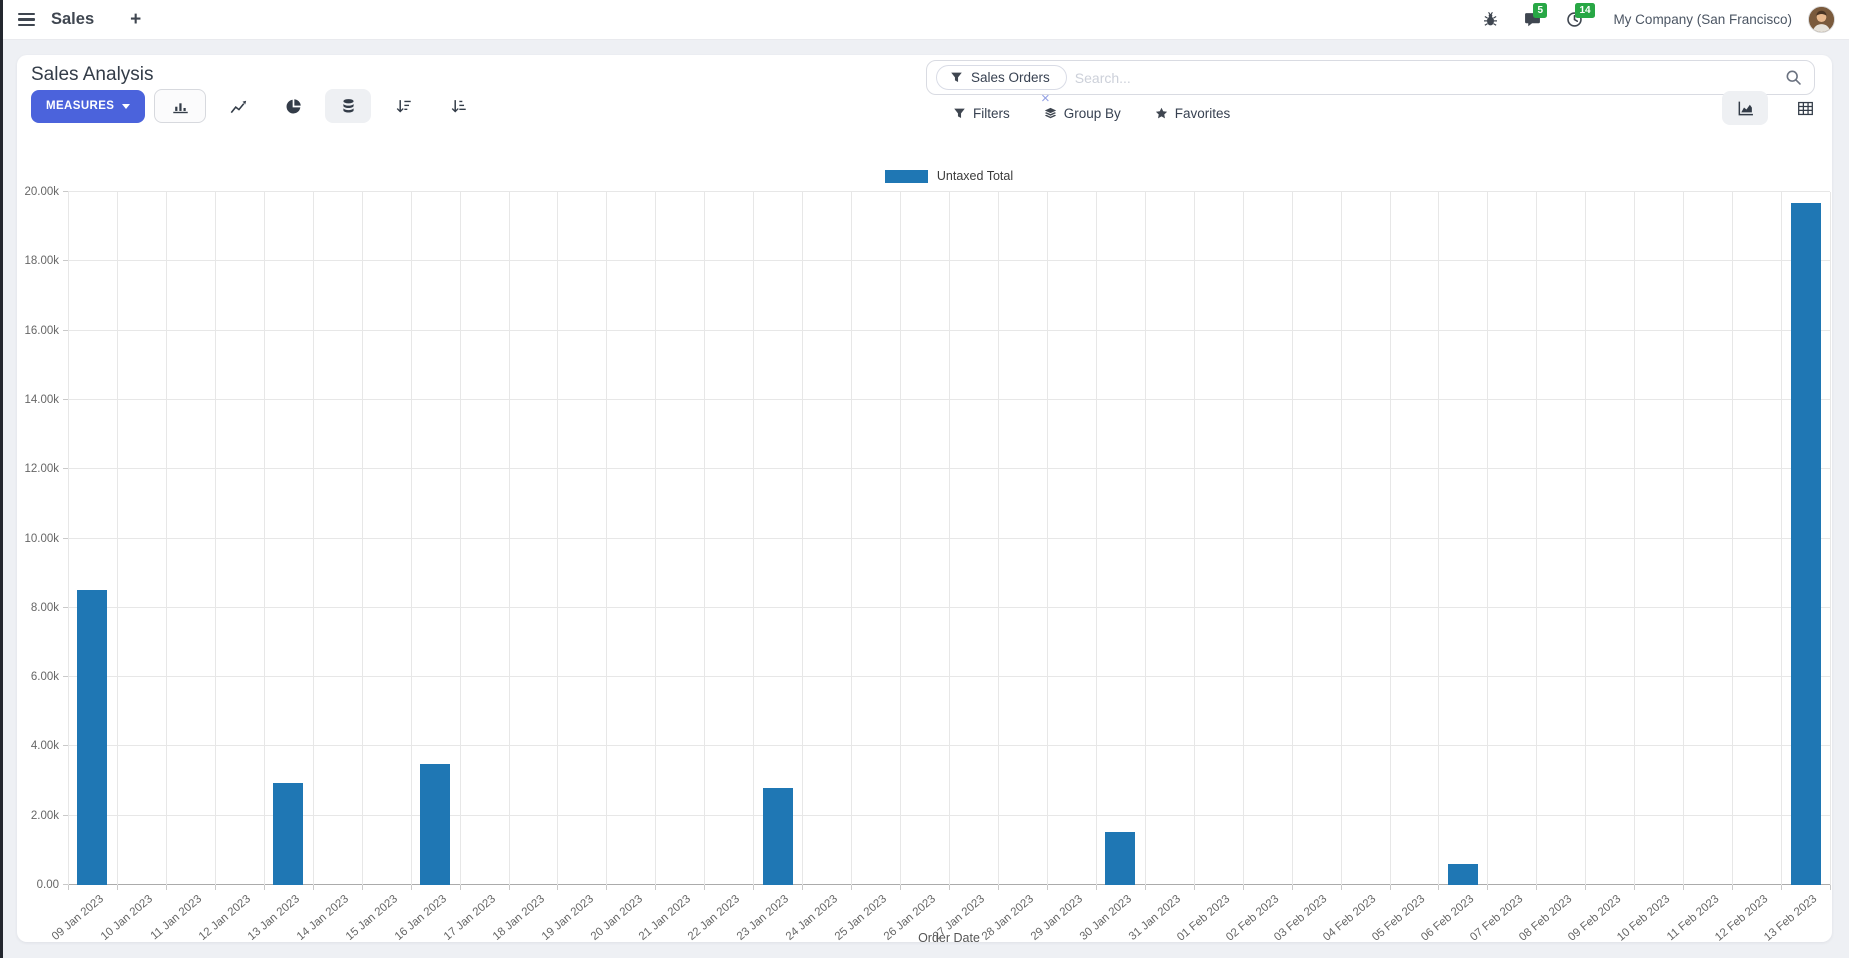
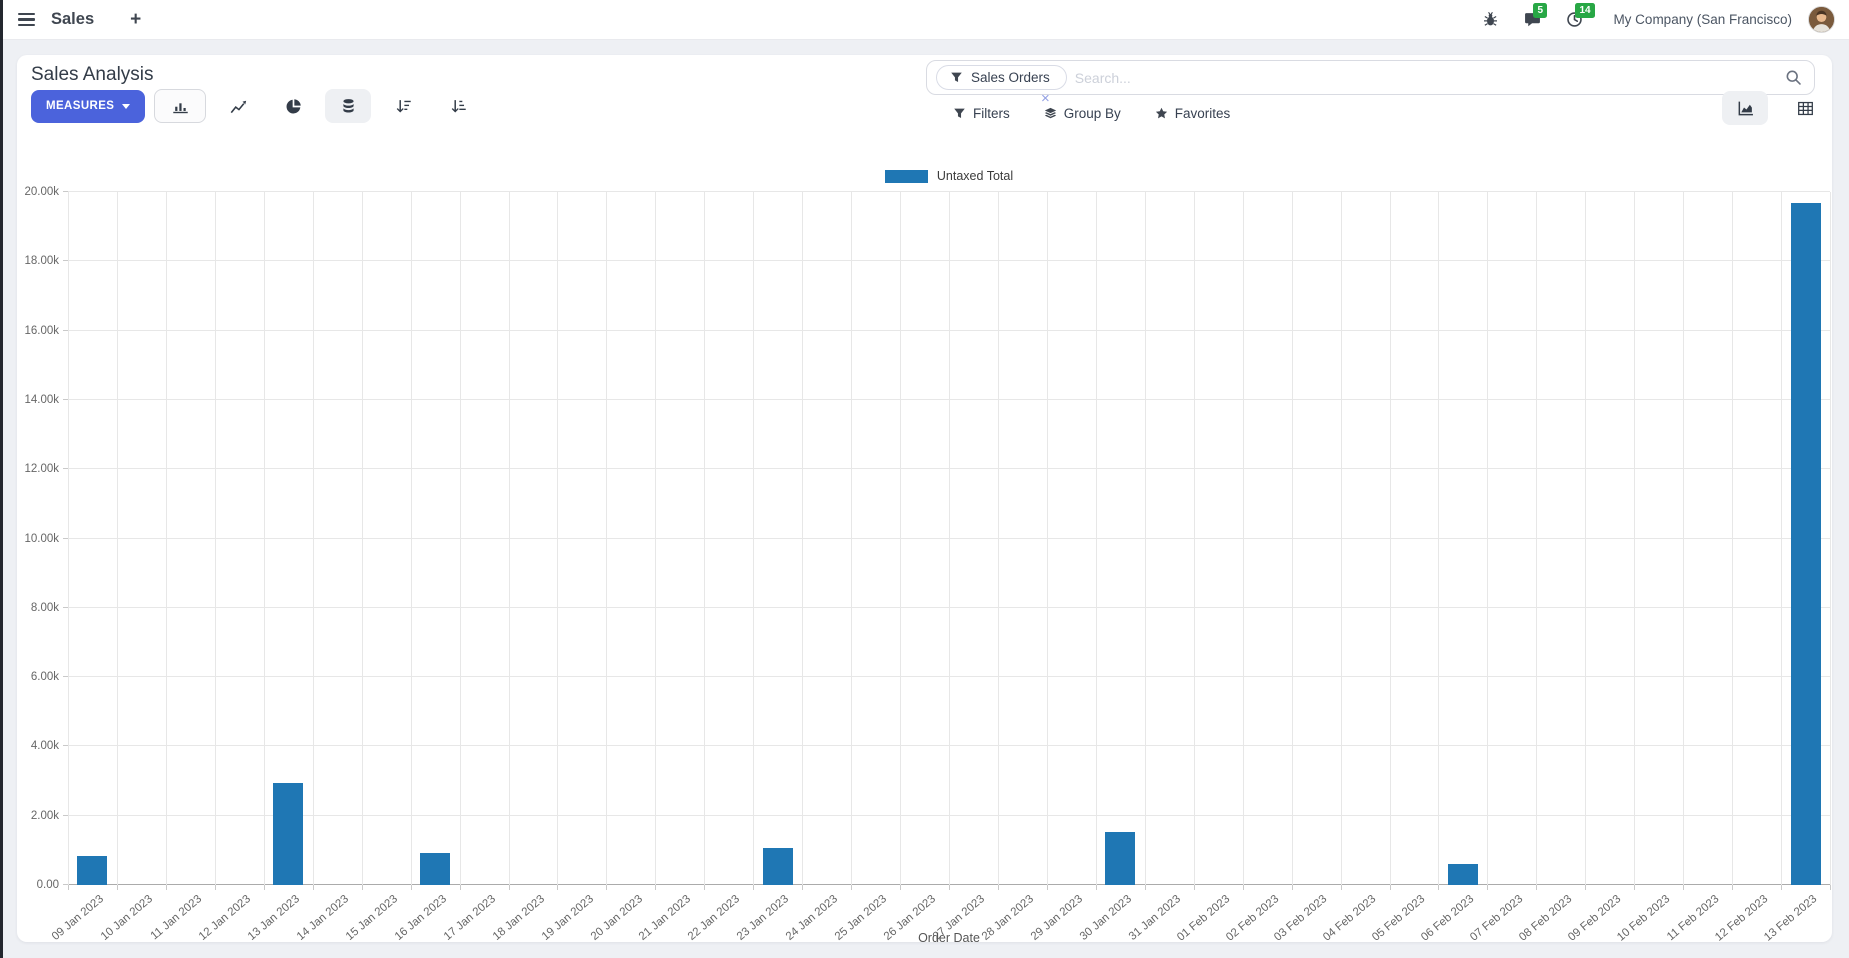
09 Jan 2023: 8.5k -> 0.8k
16 Jan 2023: 3.5k -> 0.9k
23 Jan 2023: 2.8k -> 1.1k
